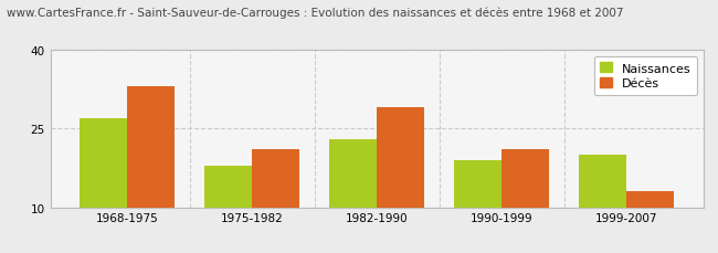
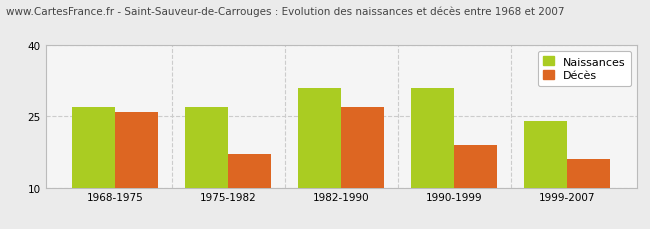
Décès/1968-1975: 33 -> 26
Naissances/1975-1982: 18 -> 27
Décès/1975-1982: 21 -> 17
Naissances/1982-1990: 23 -> 31
Décès/1982-1990: 29 -> 27
Naissances/1990-1999: 19 -> 31
Décès/1990-1999: 21 -> 19
Naissances/1999-2007: 20 -> 24
Décès/1999-2007: 13 -> 16
